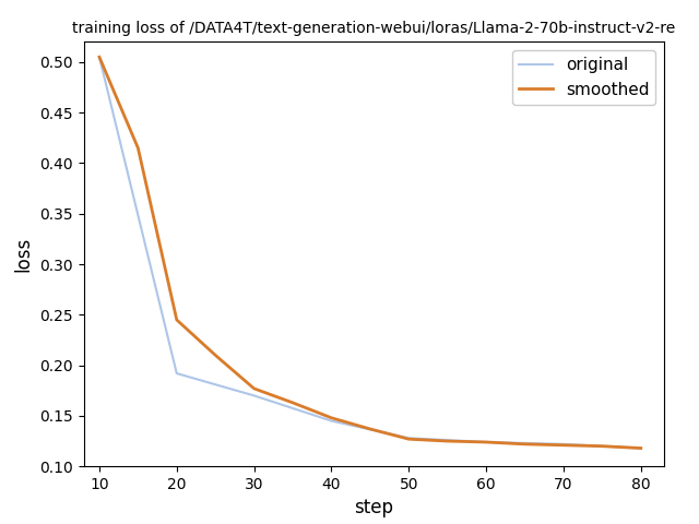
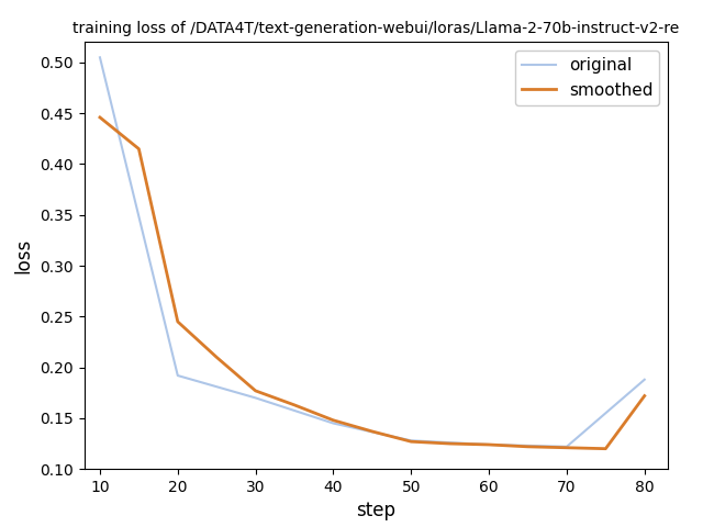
smoothed/10: 0.505 -> 0.446
original/80: 0.118 -> 0.188
smoothed/80: 0.118 -> 0.172
